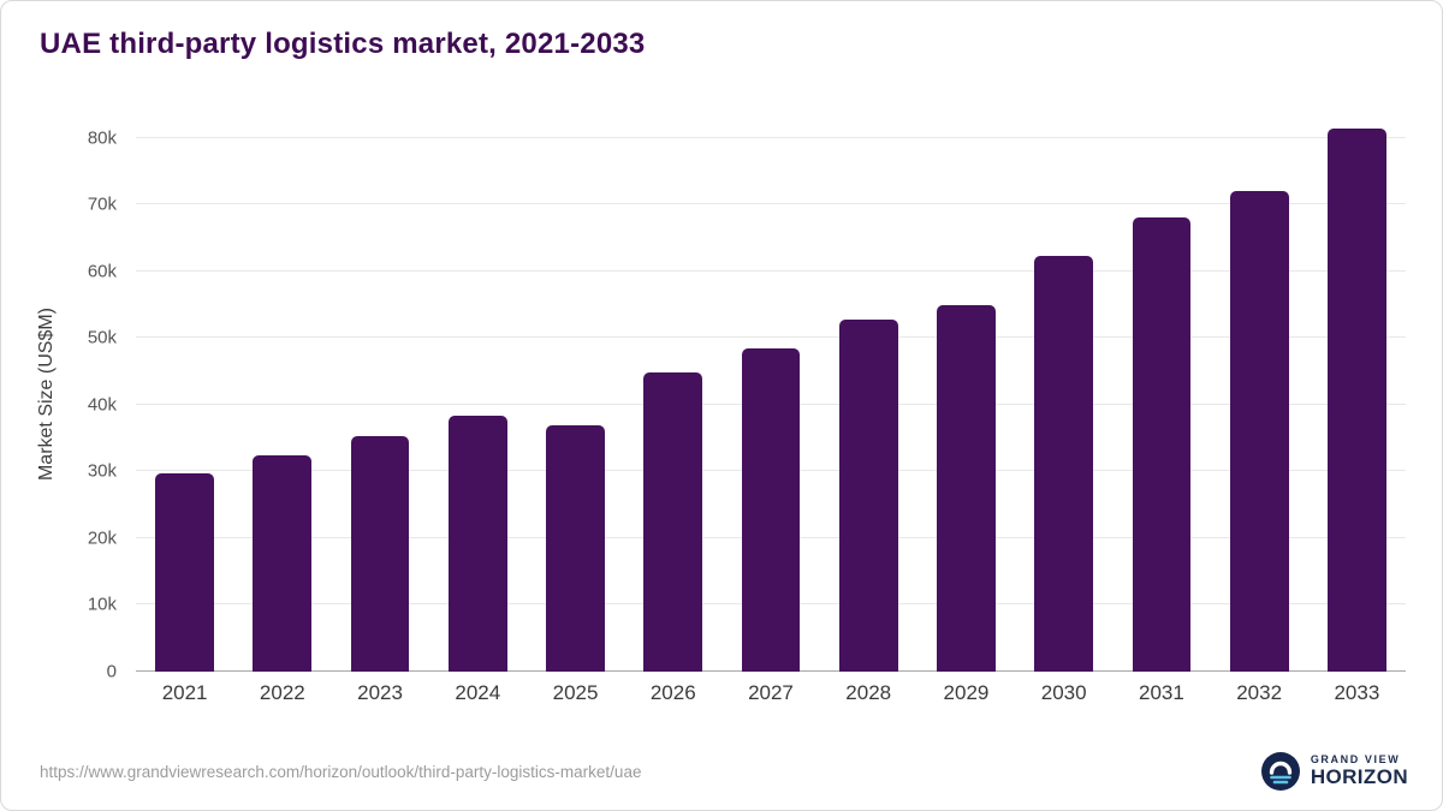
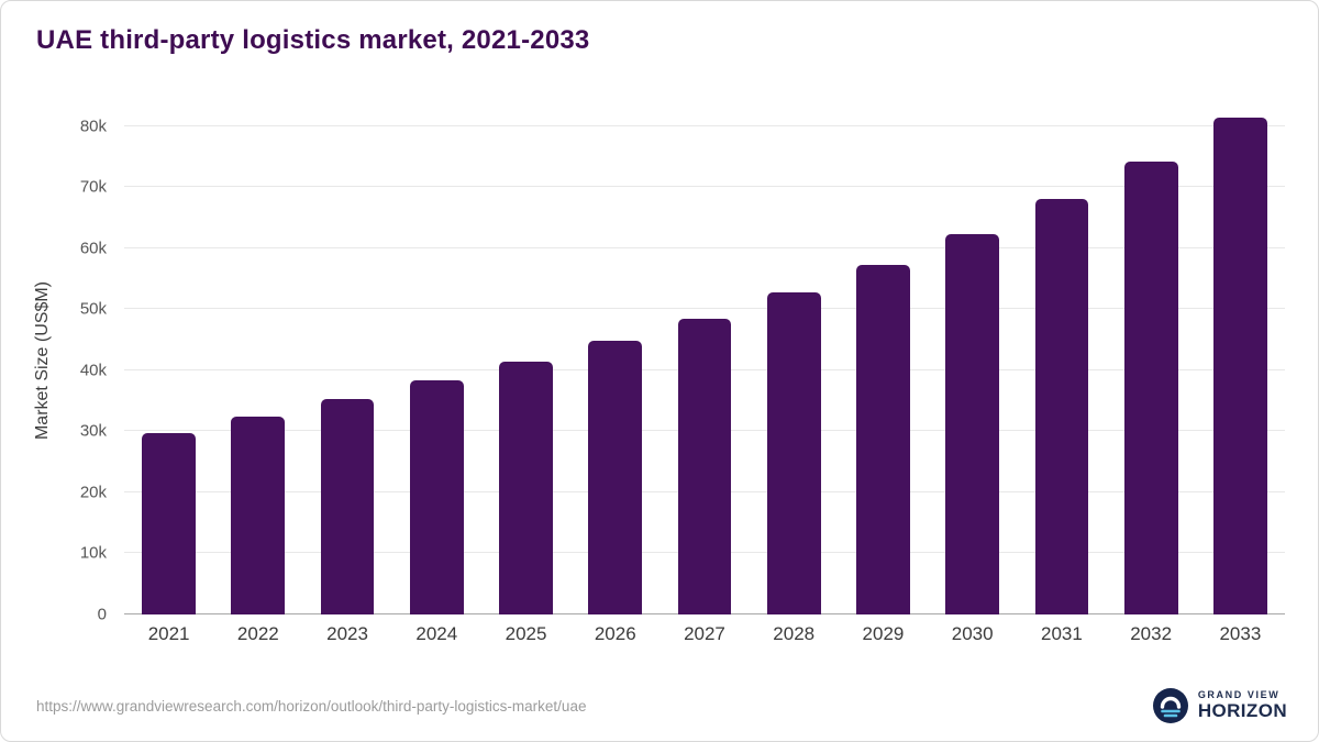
2025: 37k -> 42k
2029: 55k -> 57k
2032: 72k -> 74k
